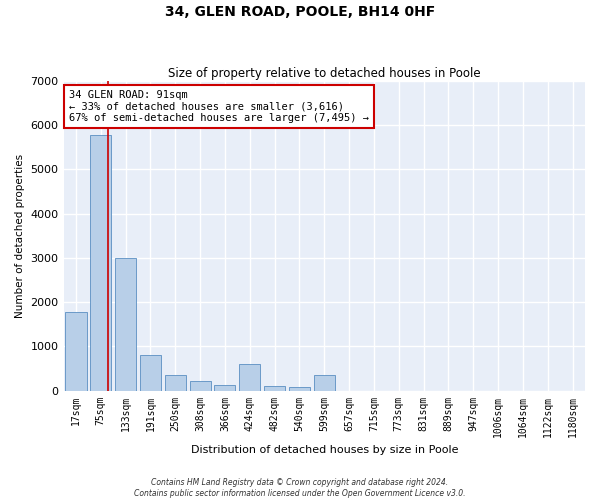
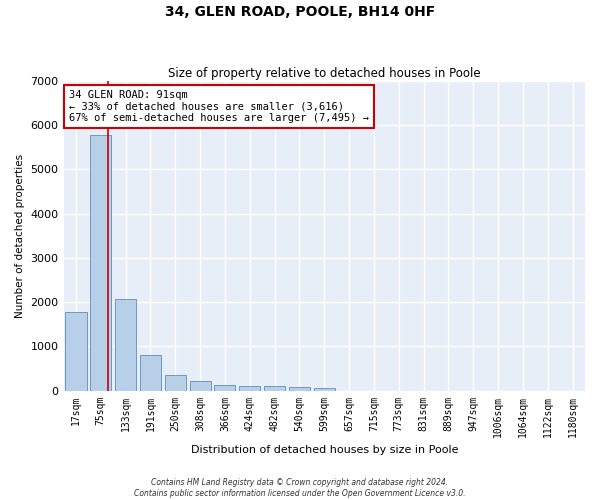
133sqm: 3000 -> 2060
424sqm: 600 -> 110
599sqm: 350 -> 60
